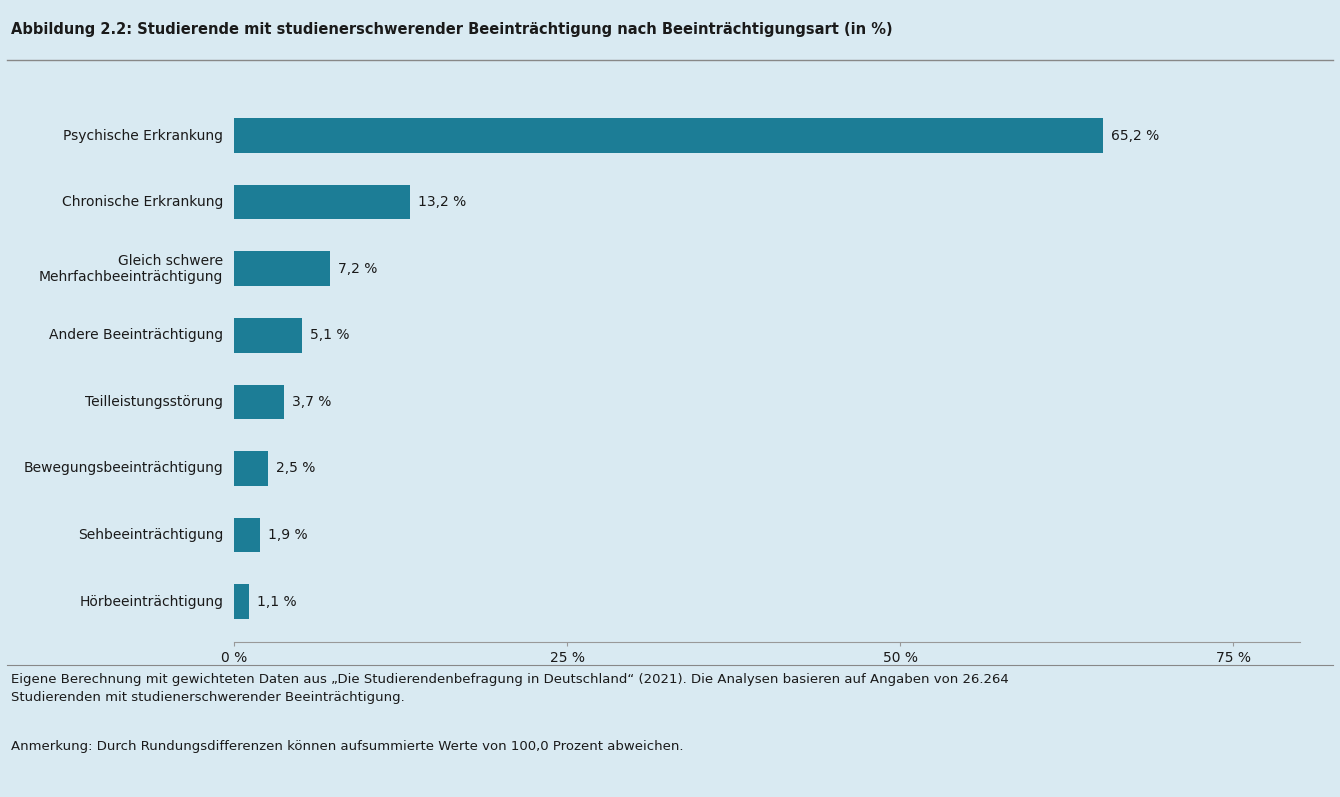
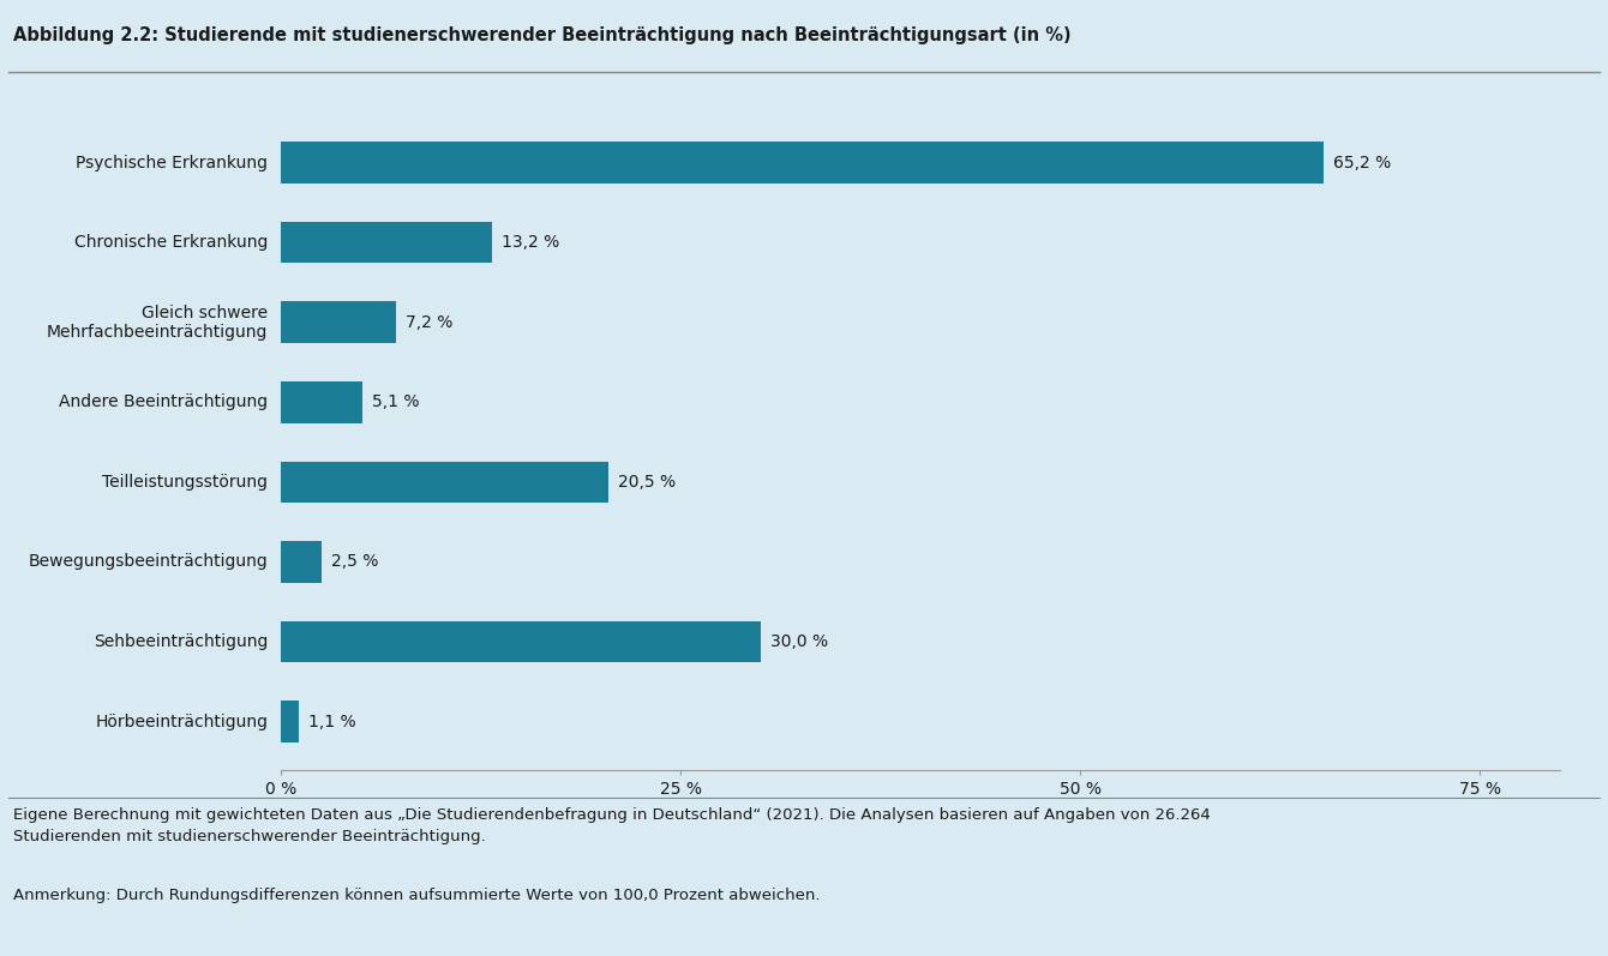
Teilleistungsstörung: 3,7 -> 20,5
Sehbeeinträchtigung: 1,9 -> 30,0
